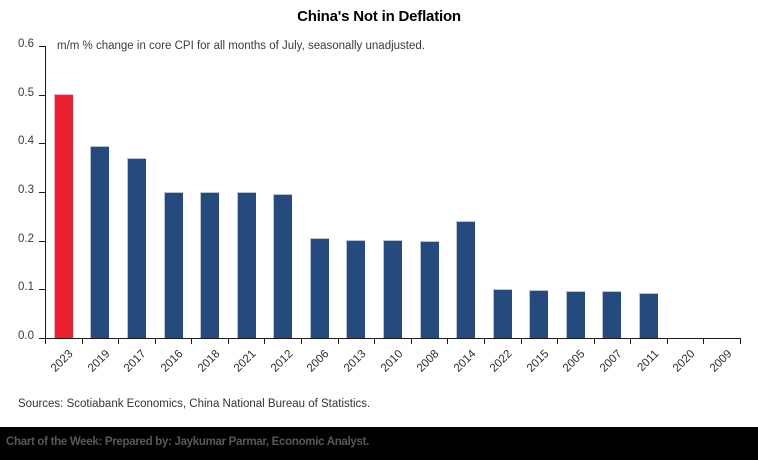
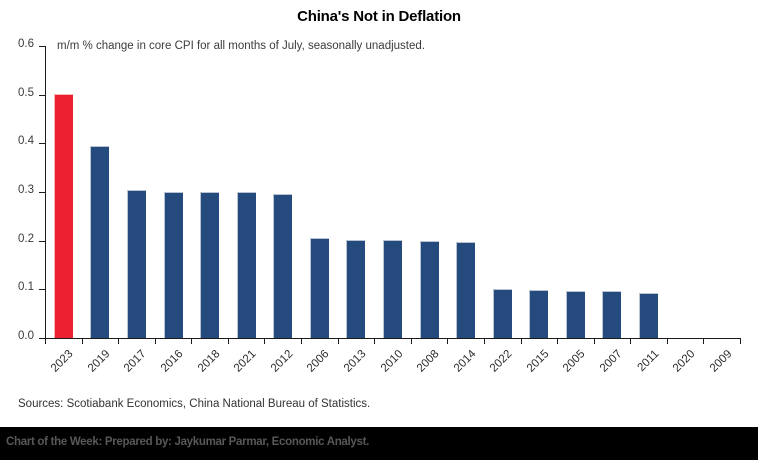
2017: 0.37 -> 0.30
2014: 0.24 -> 0.20
